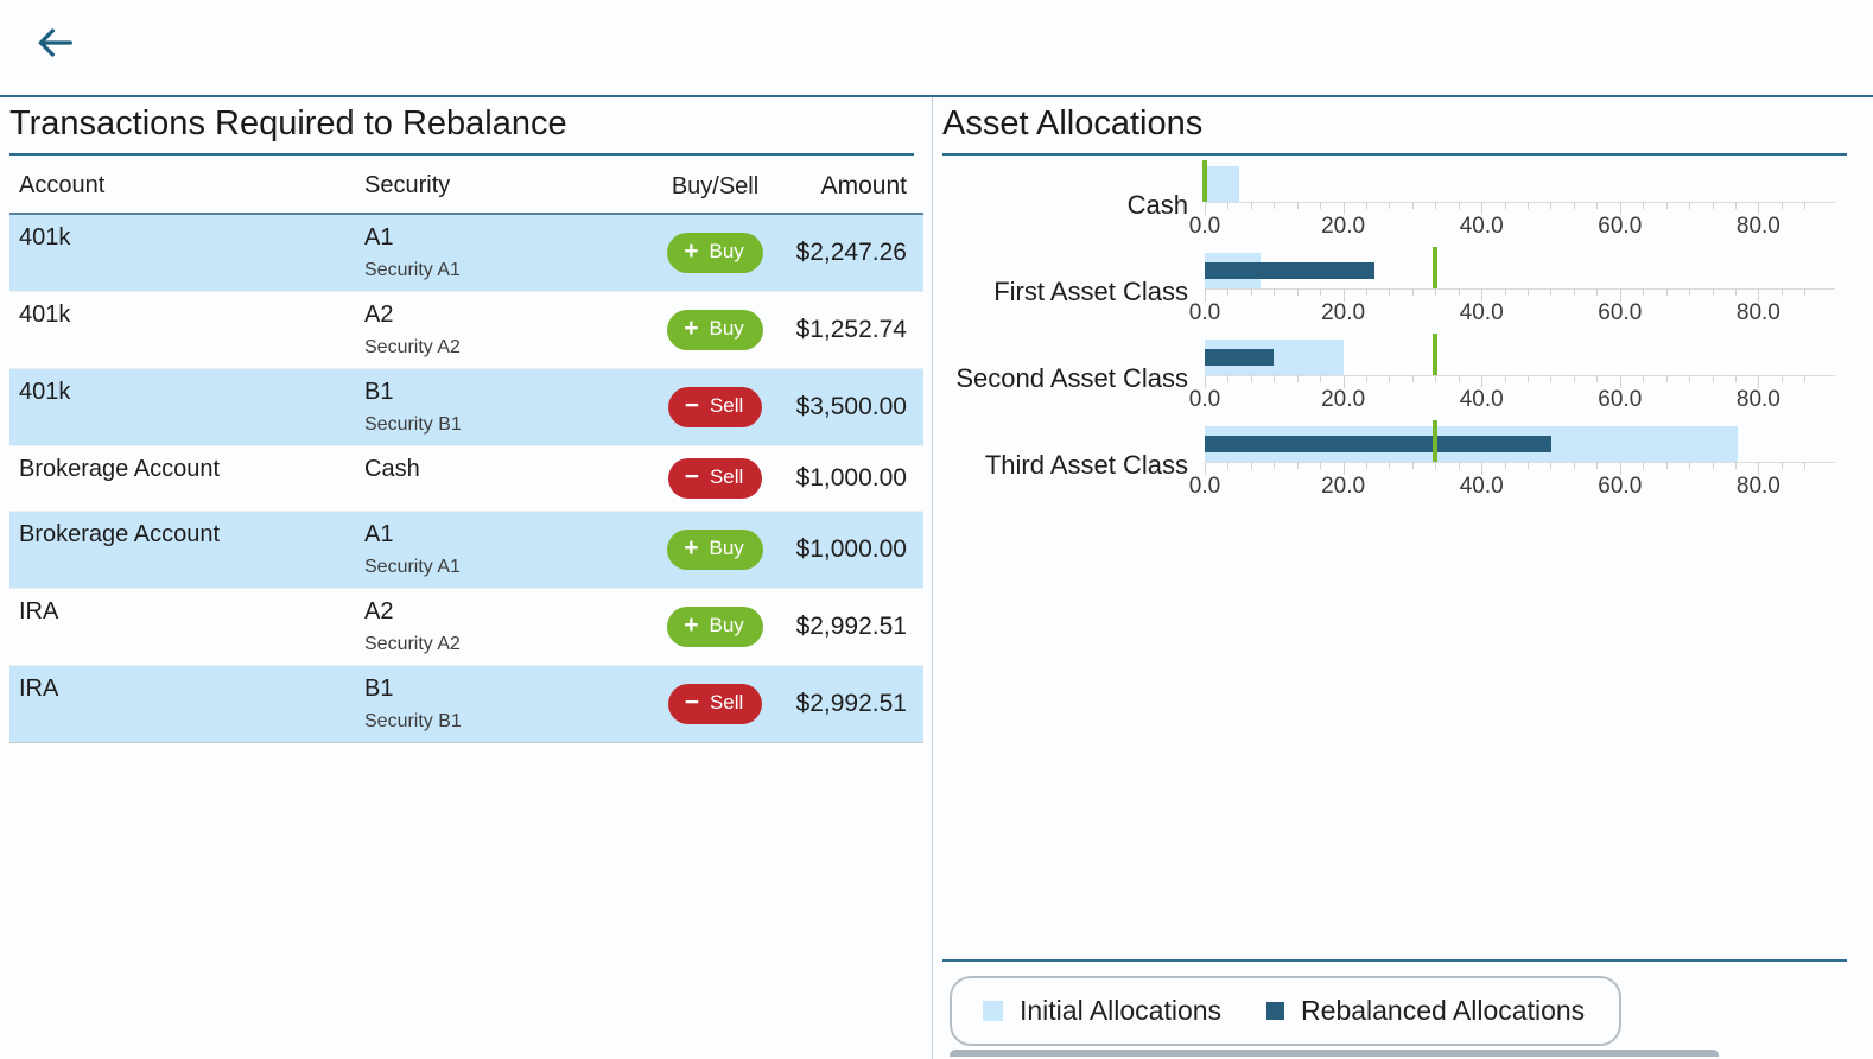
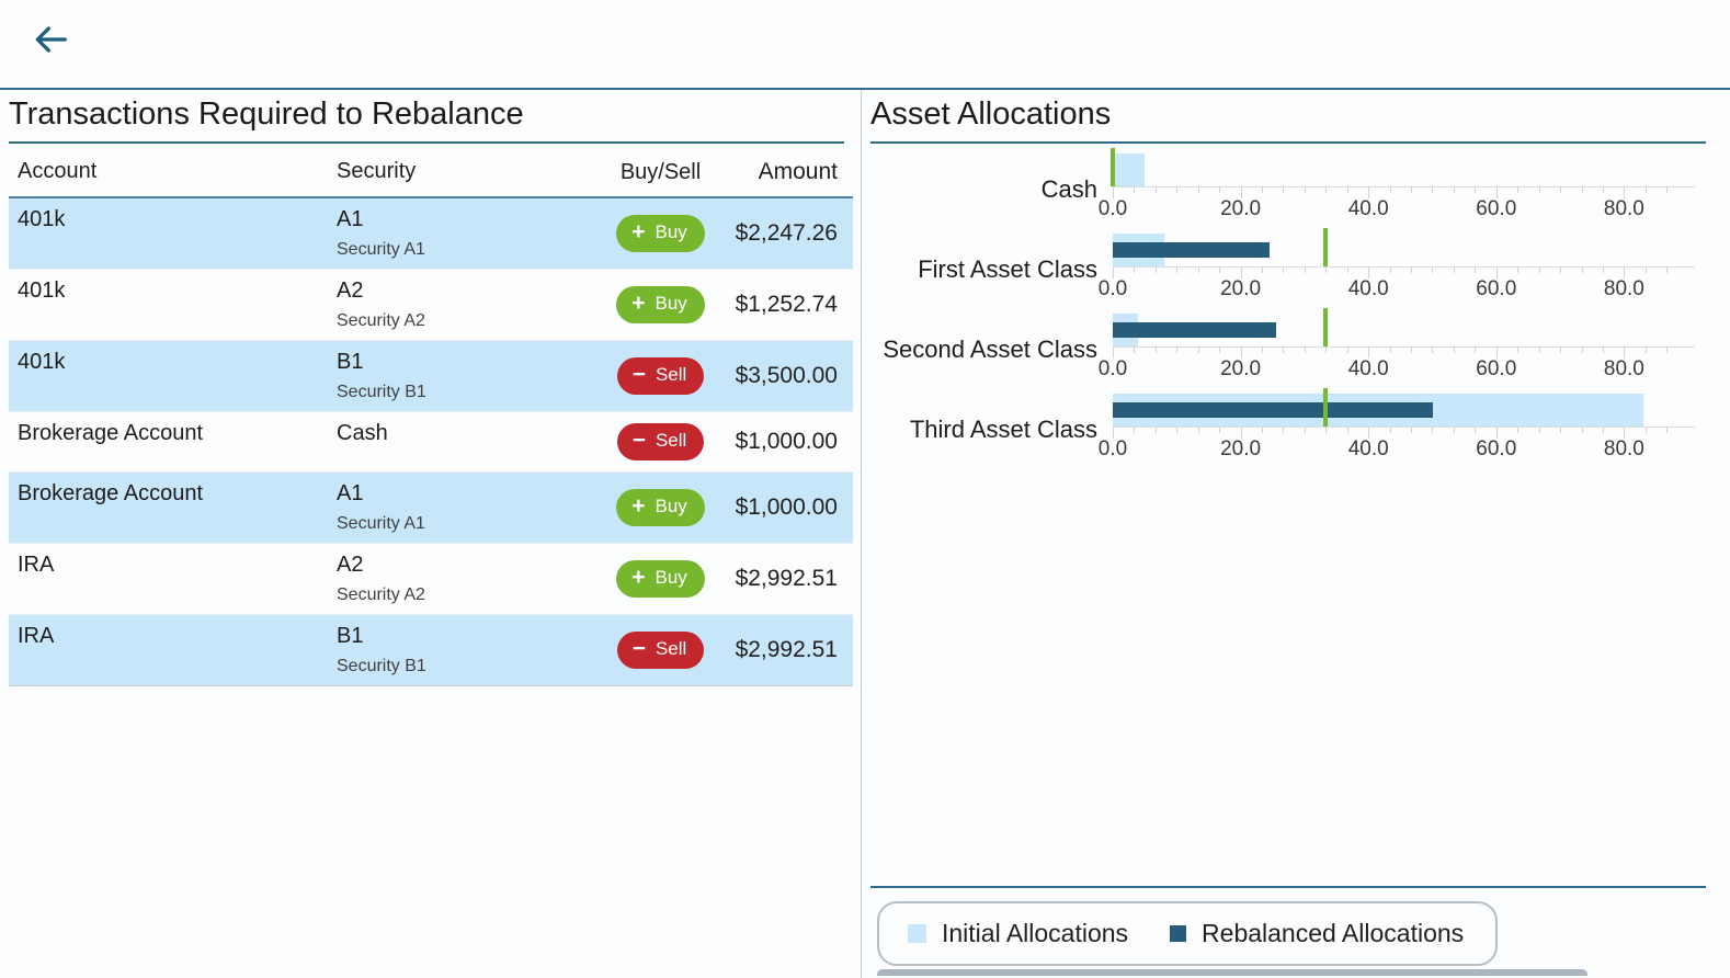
Initial Allocations/Second Asset Class: 20 -> 4
Rebalanced Allocations/Second Asset Class: 10 -> 26
Initial Allocations/Third Asset Class: 77 -> 83
